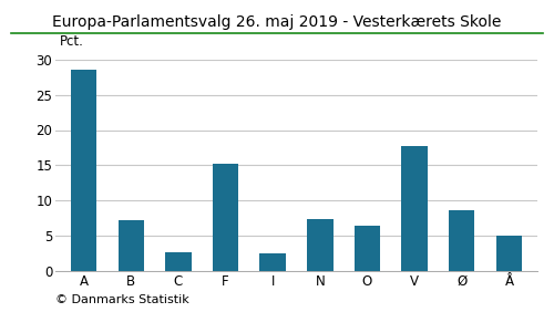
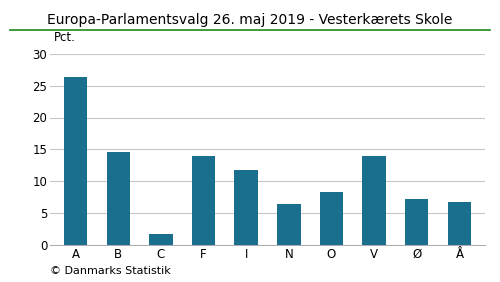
A: 28.5 -> 26.4
B: 7.2 -> 14.6
C: 2.7 -> 1.8
F: 15.2 -> 14.0
I: 2.5 -> 11.8
N: 7.4 -> 6.4
O: 6.5 -> 8.4
V: 17.8 -> 14.0
Ø: 8.6 -> 7.2
Å: 5.0 -> 6.8
